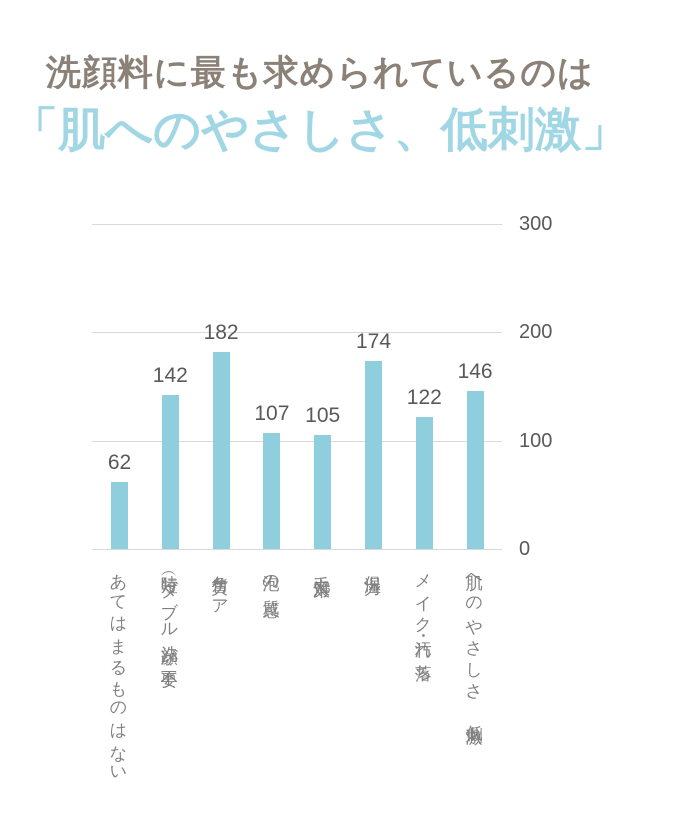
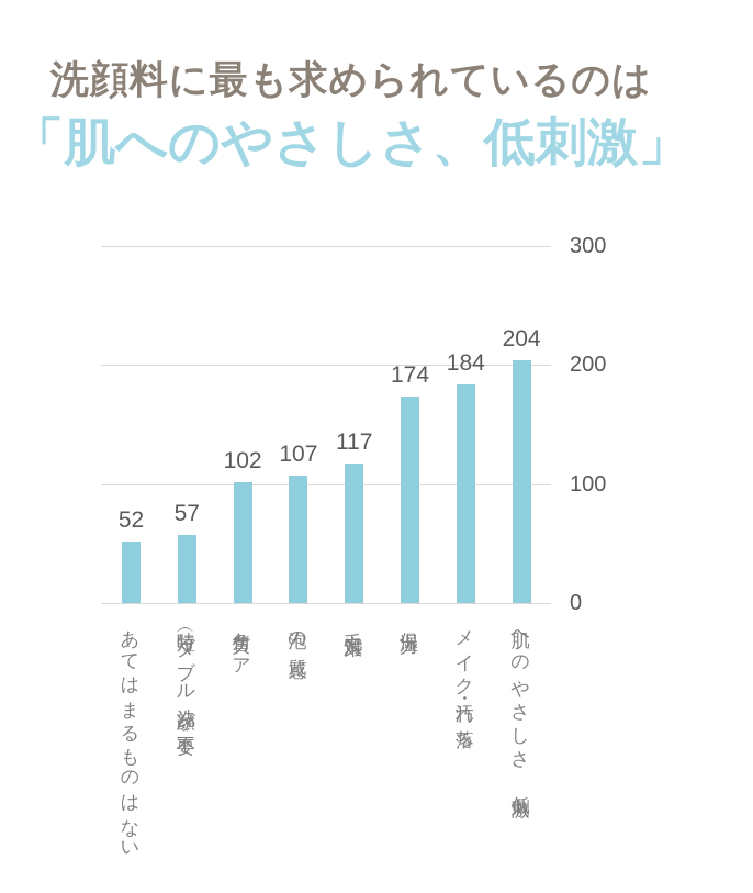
あてはまるものはない: 62 -> 52
時短（ダブル洗顔が不要）: 142 -> 57
角質ケア: 182 -> 102
毛穴対策: 105 -> 117
メイク・汚れ落ち: 122 -> 184
肌へのやさしさ、低刺激: 146 -> 204
